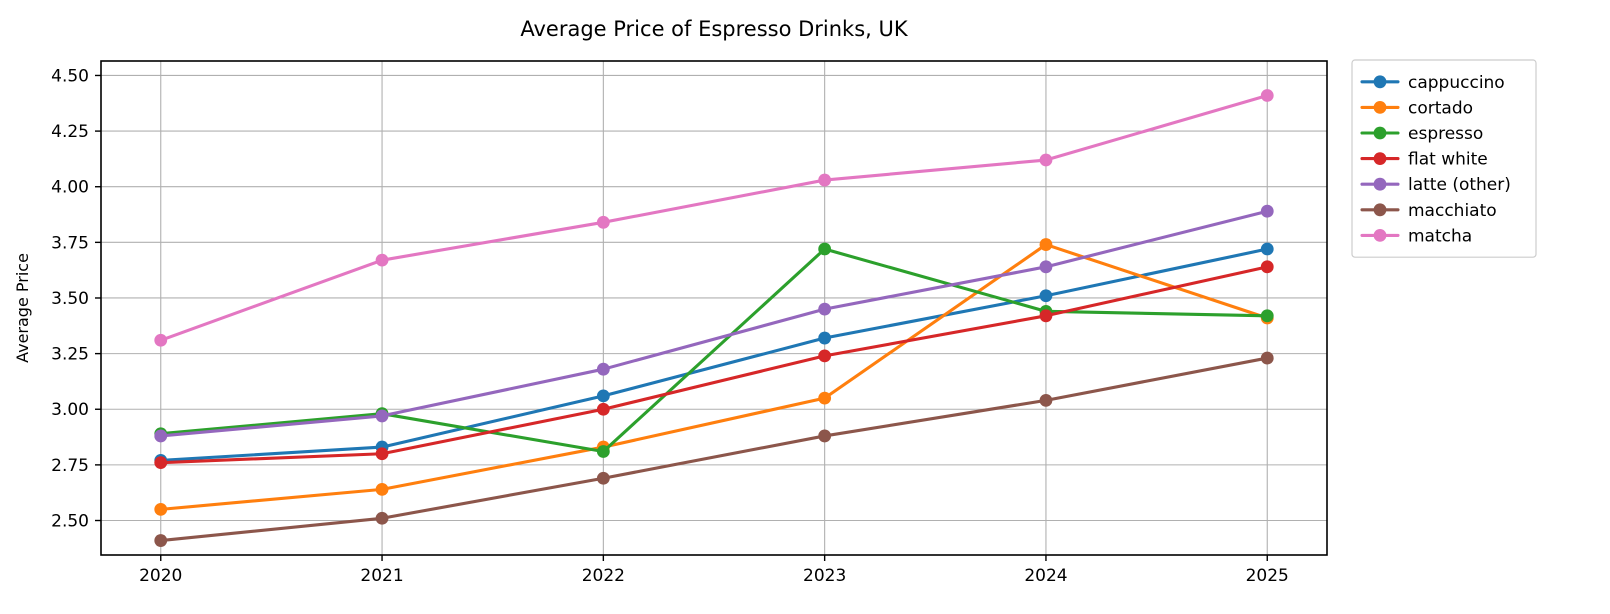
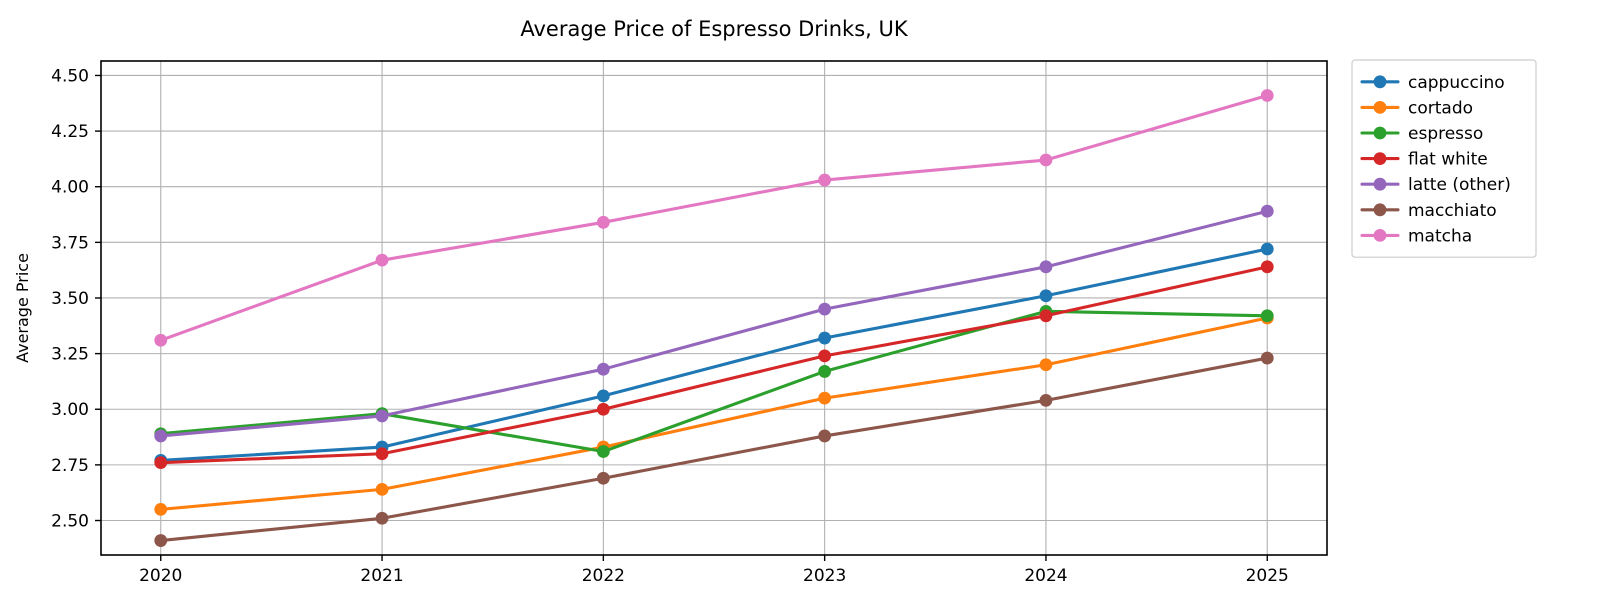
espresso/2023: 3.72 -> 3.17
cortado/2024: 3.74 -> 3.20
